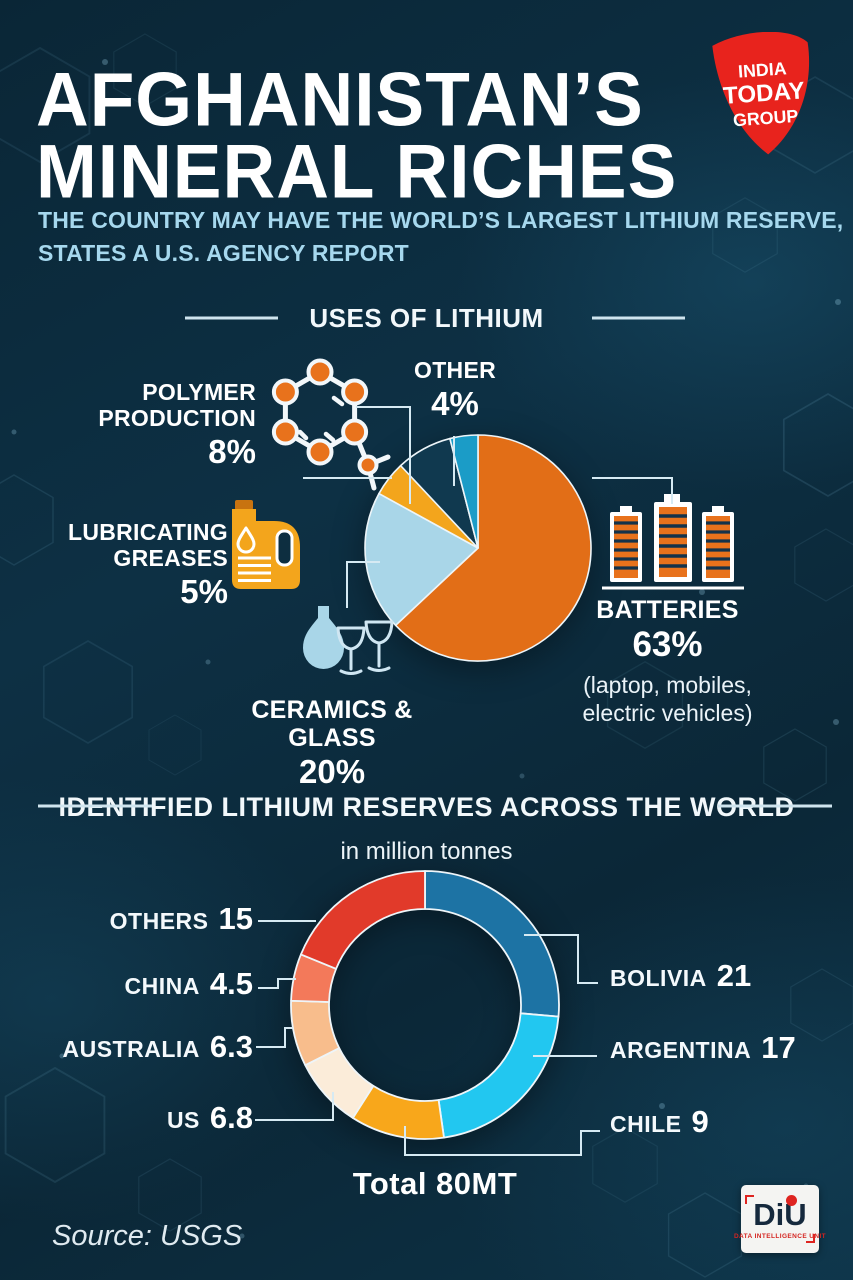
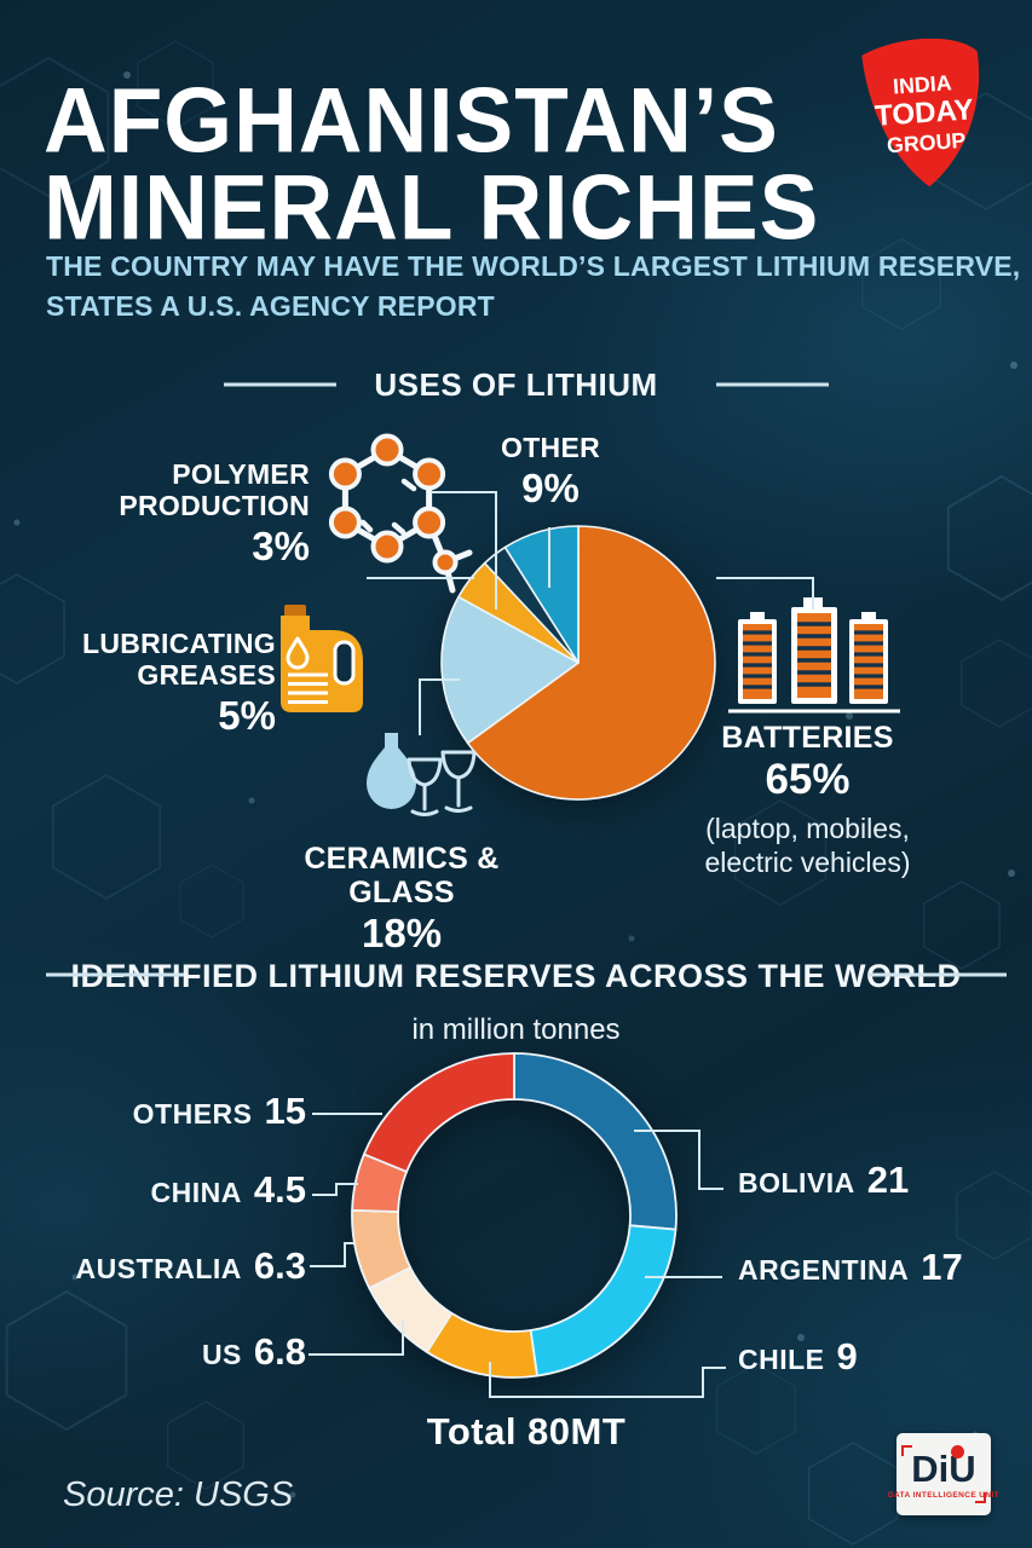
USES OF LITHIUM/BATTERIES: 63 -> 65
USES OF LITHIUM/CERAMICS & GLASS: 20 -> 18
USES OF LITHIUM/POLYMER PRODUCTION: 8 -> 3
USES OF LITHIUM/OTHER: 4 -> 9
